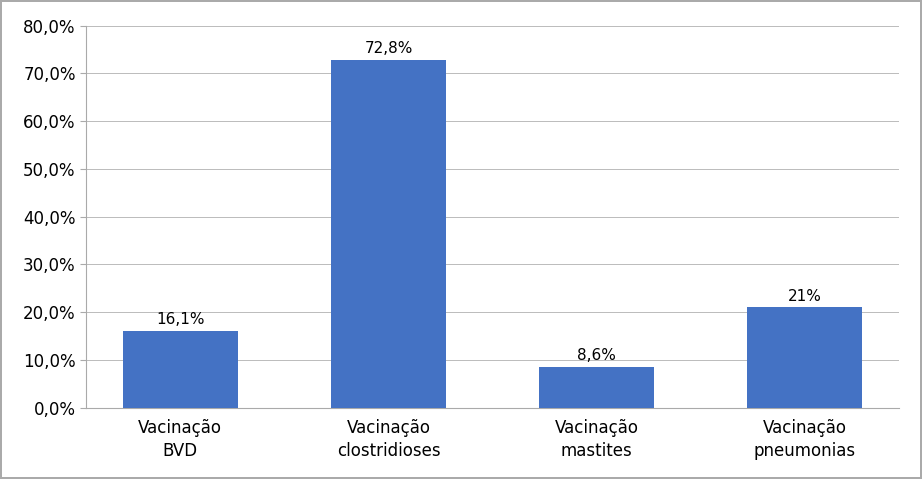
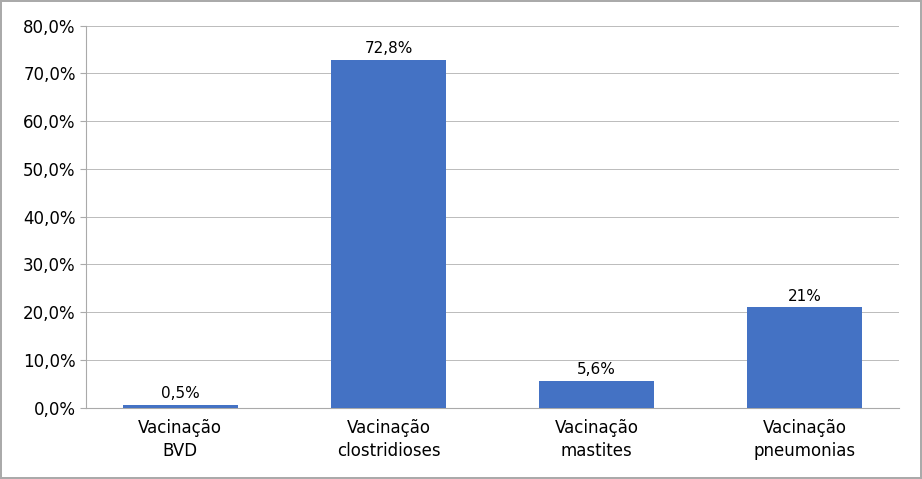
Vacinação BVD: 16,1% -> 0,5%
Vacinação mastites: 8,6% -> 5,6%
